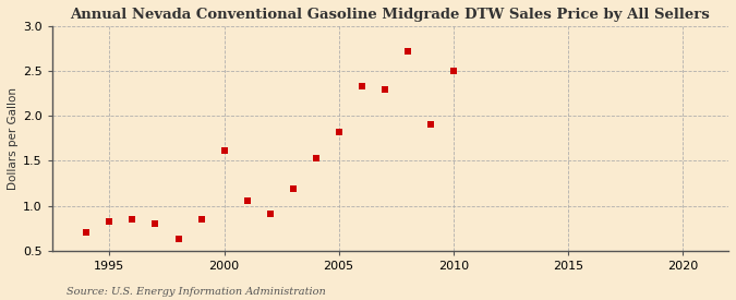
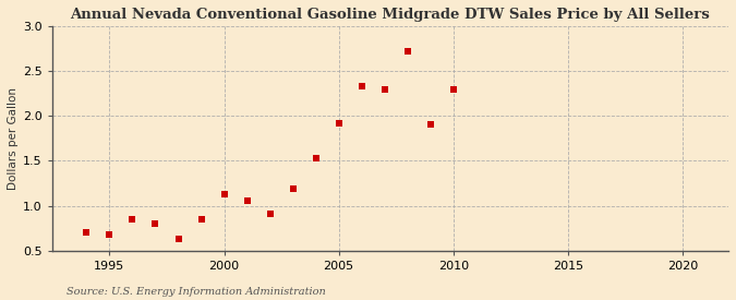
1995: 0.82 -> 0.68
2000: 1.62 -> 1.13
2005: 1.82 -> 1.92
2010: 2.50 -> 2.30
